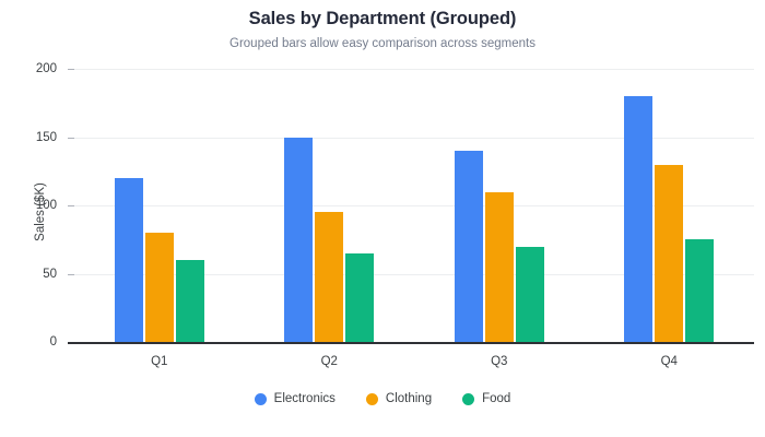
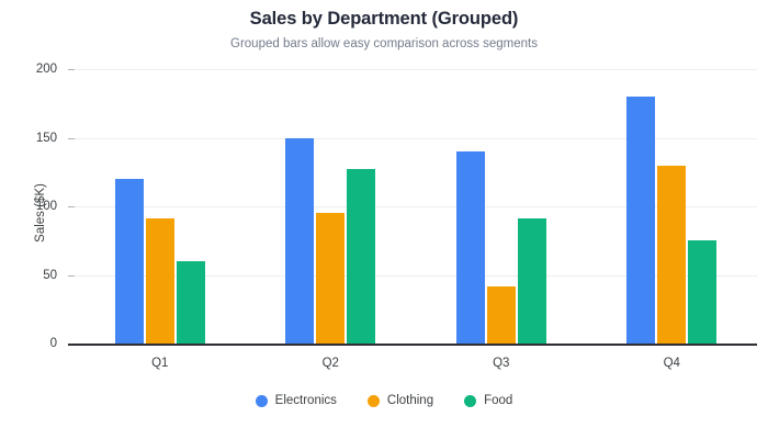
Clothing/Q1: 80 -> 91
Food/Q2: 65 -> 127
Clothing/Q3: 110 -> 42
Food/Q3: 70 -> 91
